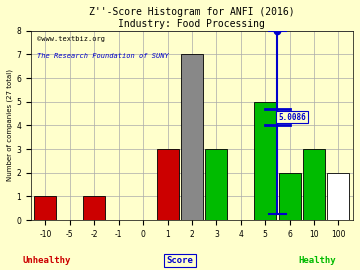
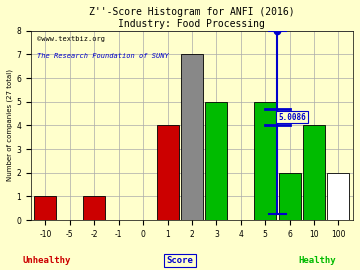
1: 3 -> 4
3: 3 -> 5
10: 3 -> 4
